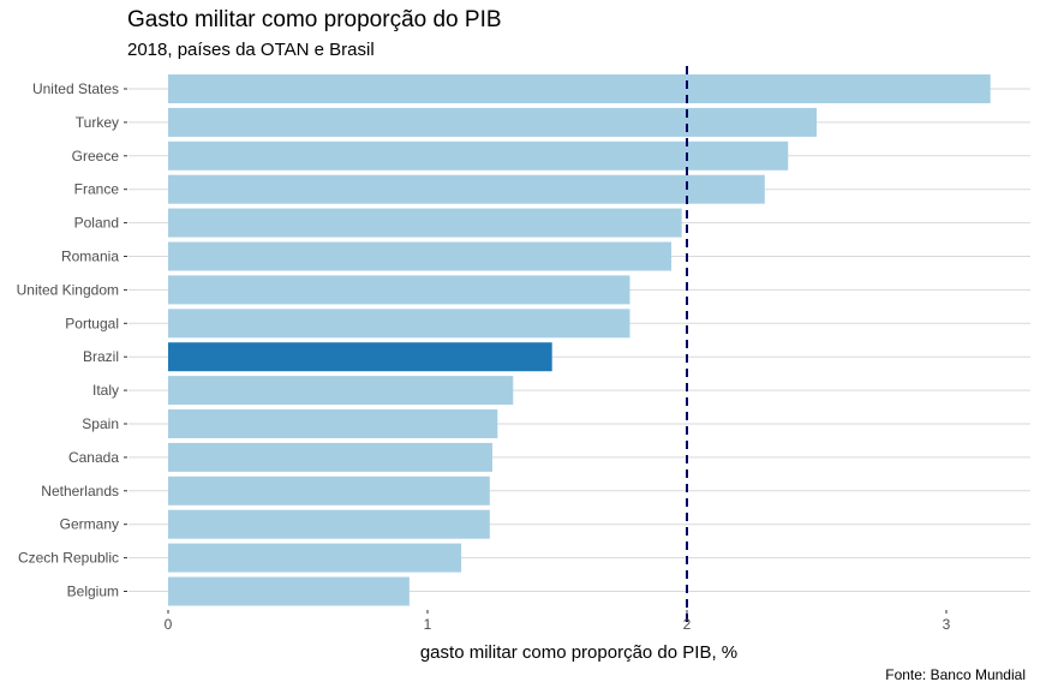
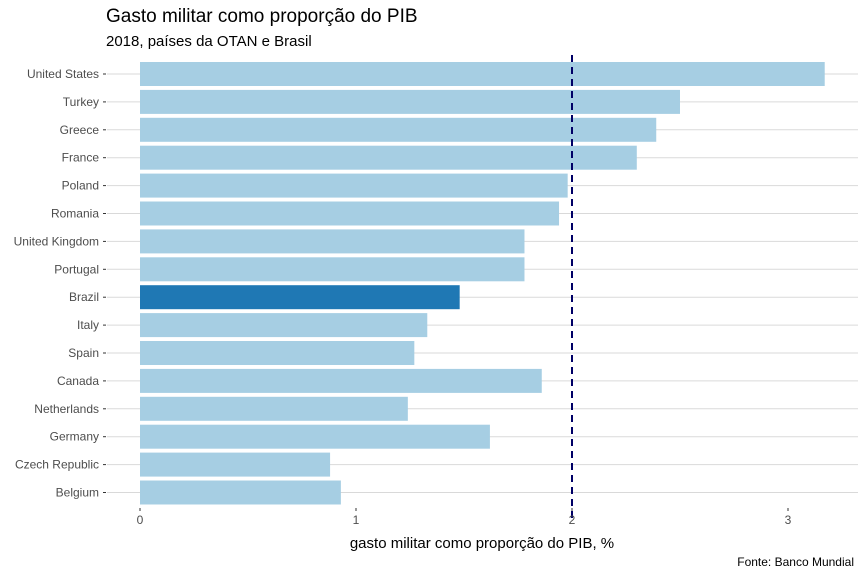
Canada: 1.25 -> 1.86
Germany: 1.24 -> 1.62
Czech Republic: 1.13 -> 0.88
